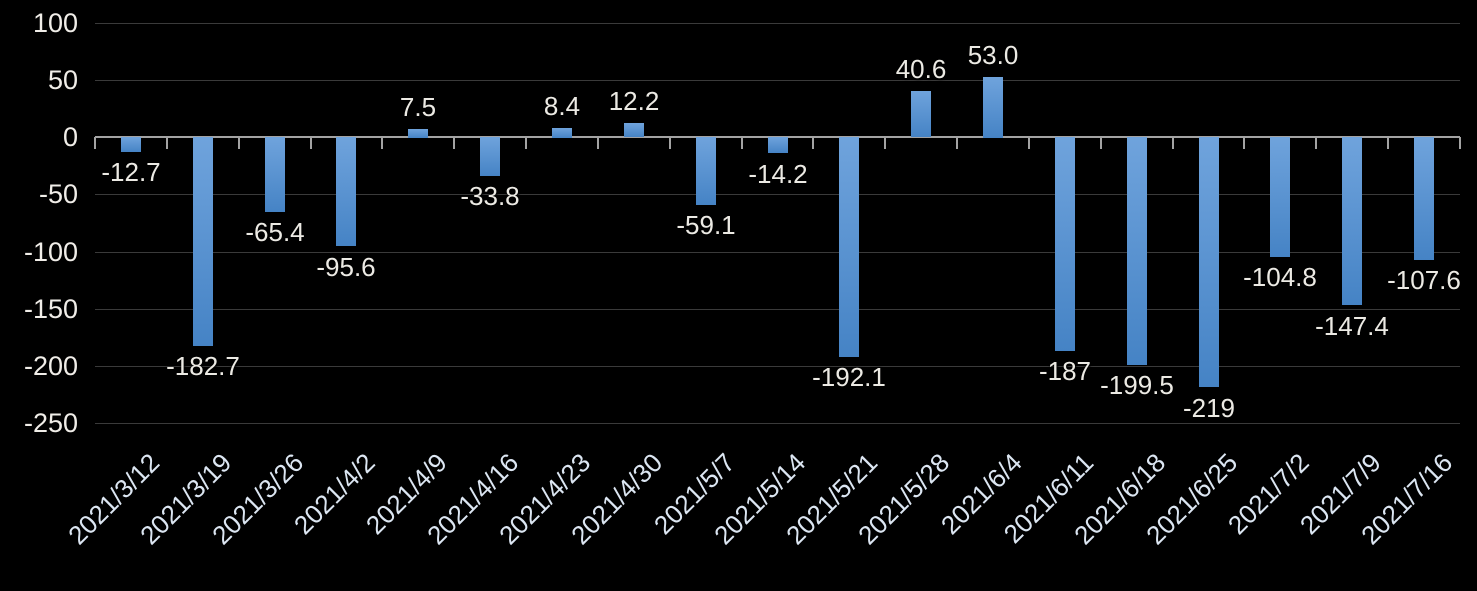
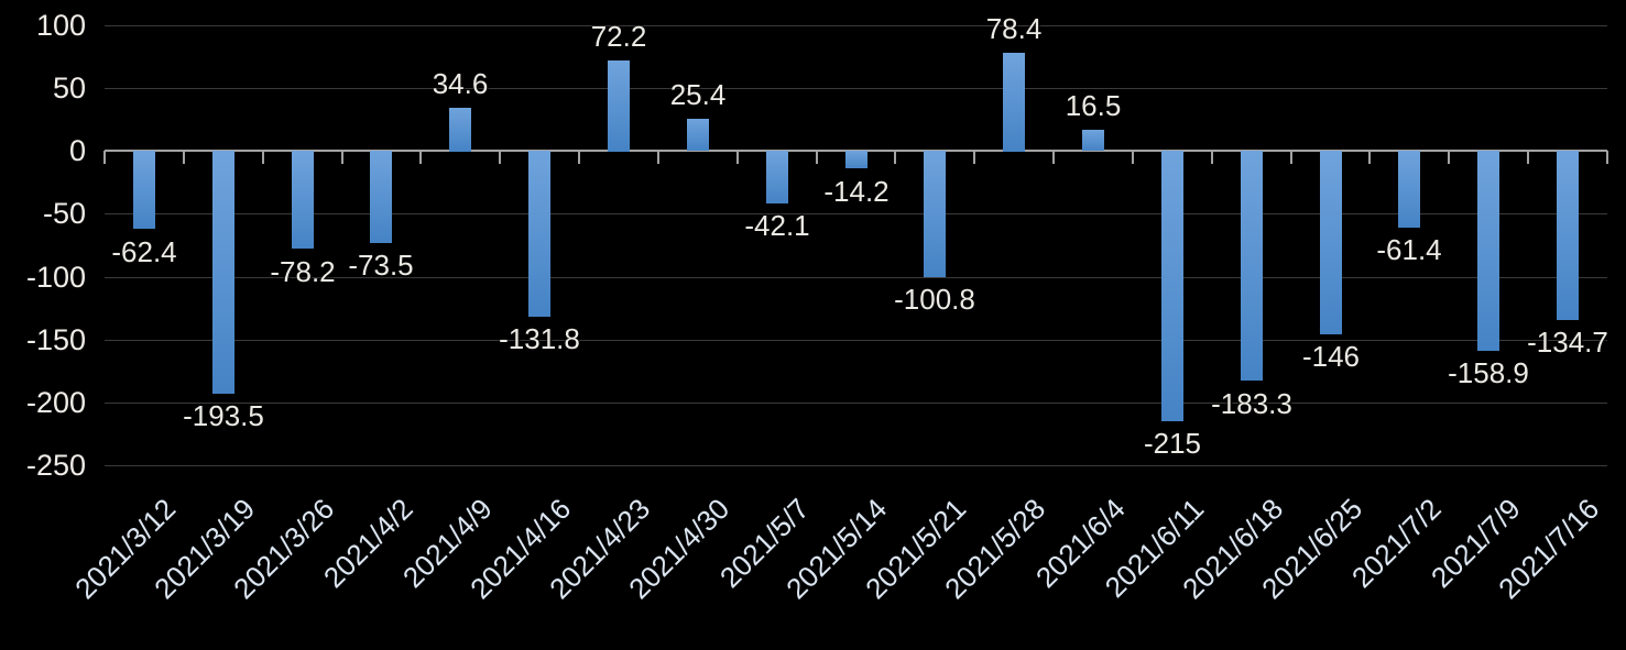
2021/3/12: -12.7 -> -62.4
2021/3/19: -182.7 -> -193.5
2021/3/26: -65.4 -> -78.2
2021/4/2: -95.6 -> -73.5
2021/4/9: 7.5 -> 34.6
2021/4/16: -33.8 -> -131.8
2021/4/23: 8.4 -> 72.2
2021/4/30: 12.2 -> 25.4
2021/5/7: -59.1 -> -42.1
2021/5/21: -192.1 -> -100.8
2021/5/28: 40.6 -> 78.4
2021/6/4: 53.0 -> 16.5
2021/6/11: -187 -> -215
2021/6/18: -199.5 -> -183.3
2021/6/25: -219 -> -146
2021/7/2: -104.8 -> -61.4
2021/7/9: -147.4 -> -158.9
2021/7/16: -107.6 -> -134.7
